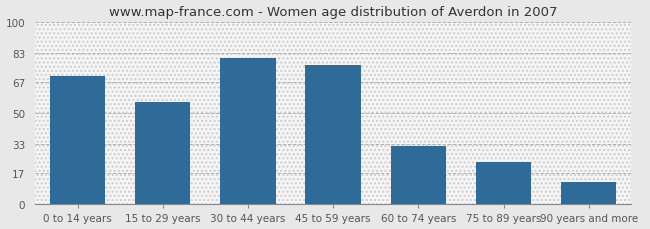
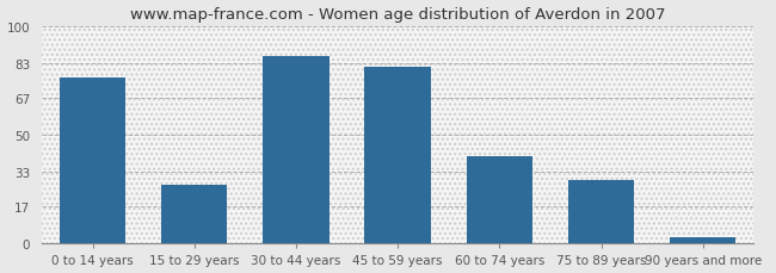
0 to 14 years: 70 -> 76
15 to 29 years: 56 -> 27
30 to 44 years: 80 -> 86
45 to 59 years: 76 -> 81
60 to 74 years: 32 -> 40
75 to 89 years: 23 -> 29
90 years and more: 12 -> 3
